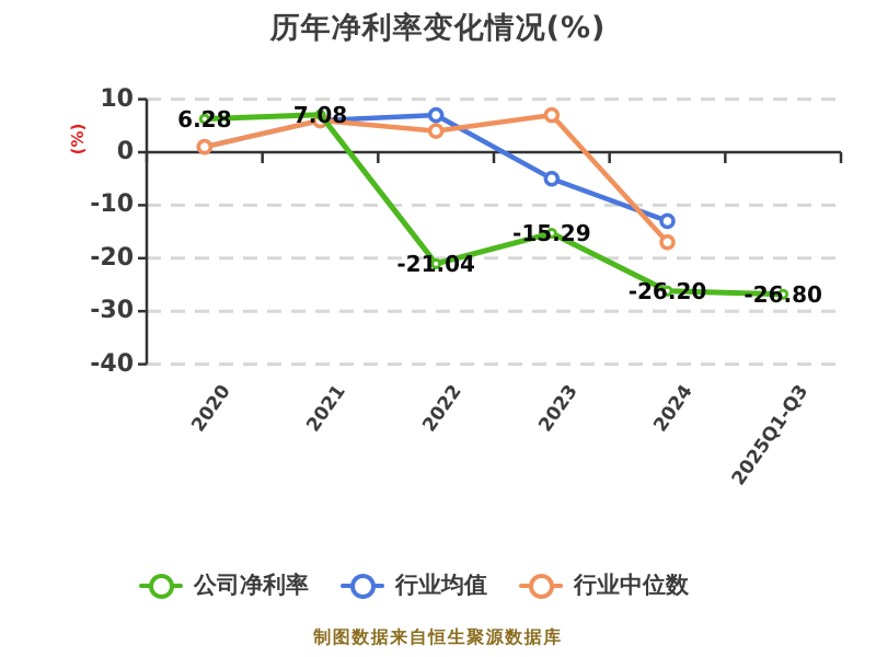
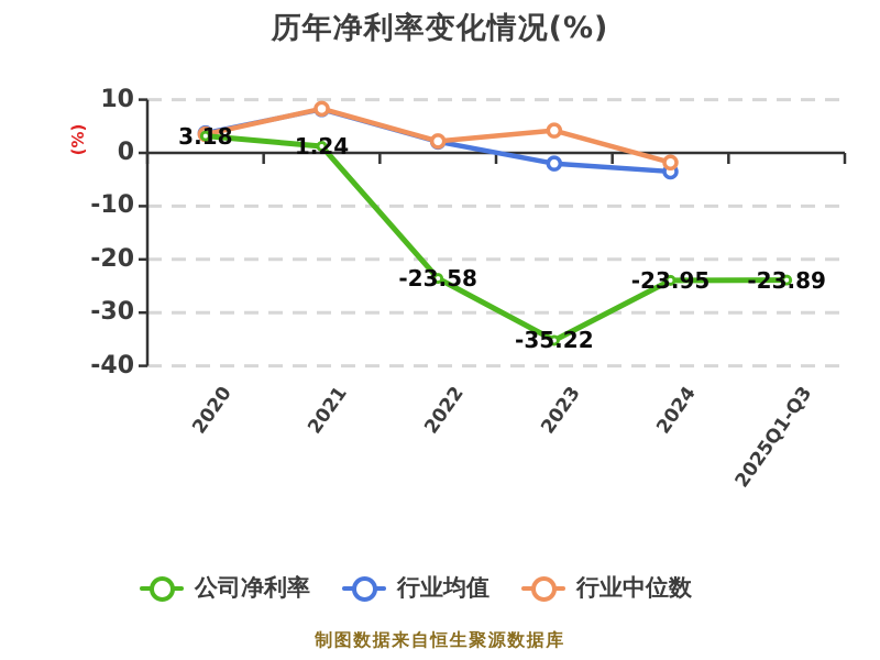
公司净利率/2020: 6.28 -> 3.18
行业均值/2020: 1 -> 4
行业中位数/2020: 1 -> 4
公司净利率/2021: 7.08 -> 1.24
行业均值/2021: 6 -> 8
行业中位数/2021: 6 -> 8
公司净利率/2022: -21.04 -> -23.58
行业均值/2022: 7 -> 2
行业中位数/2022: 4 -> 2
公司净利率/2023: -15.29 -> -35.22
行业均值/2023: -5 -> -2
行业中位数/2023: 7 -> 4
公司净利率/2024: -26.20 -> -23.95
行业均值/2024: -13 -> -4
行业中位数/2024: -17 -> -2
公司净利率/2025Q1-Q3: -26.80 -> -23.89
